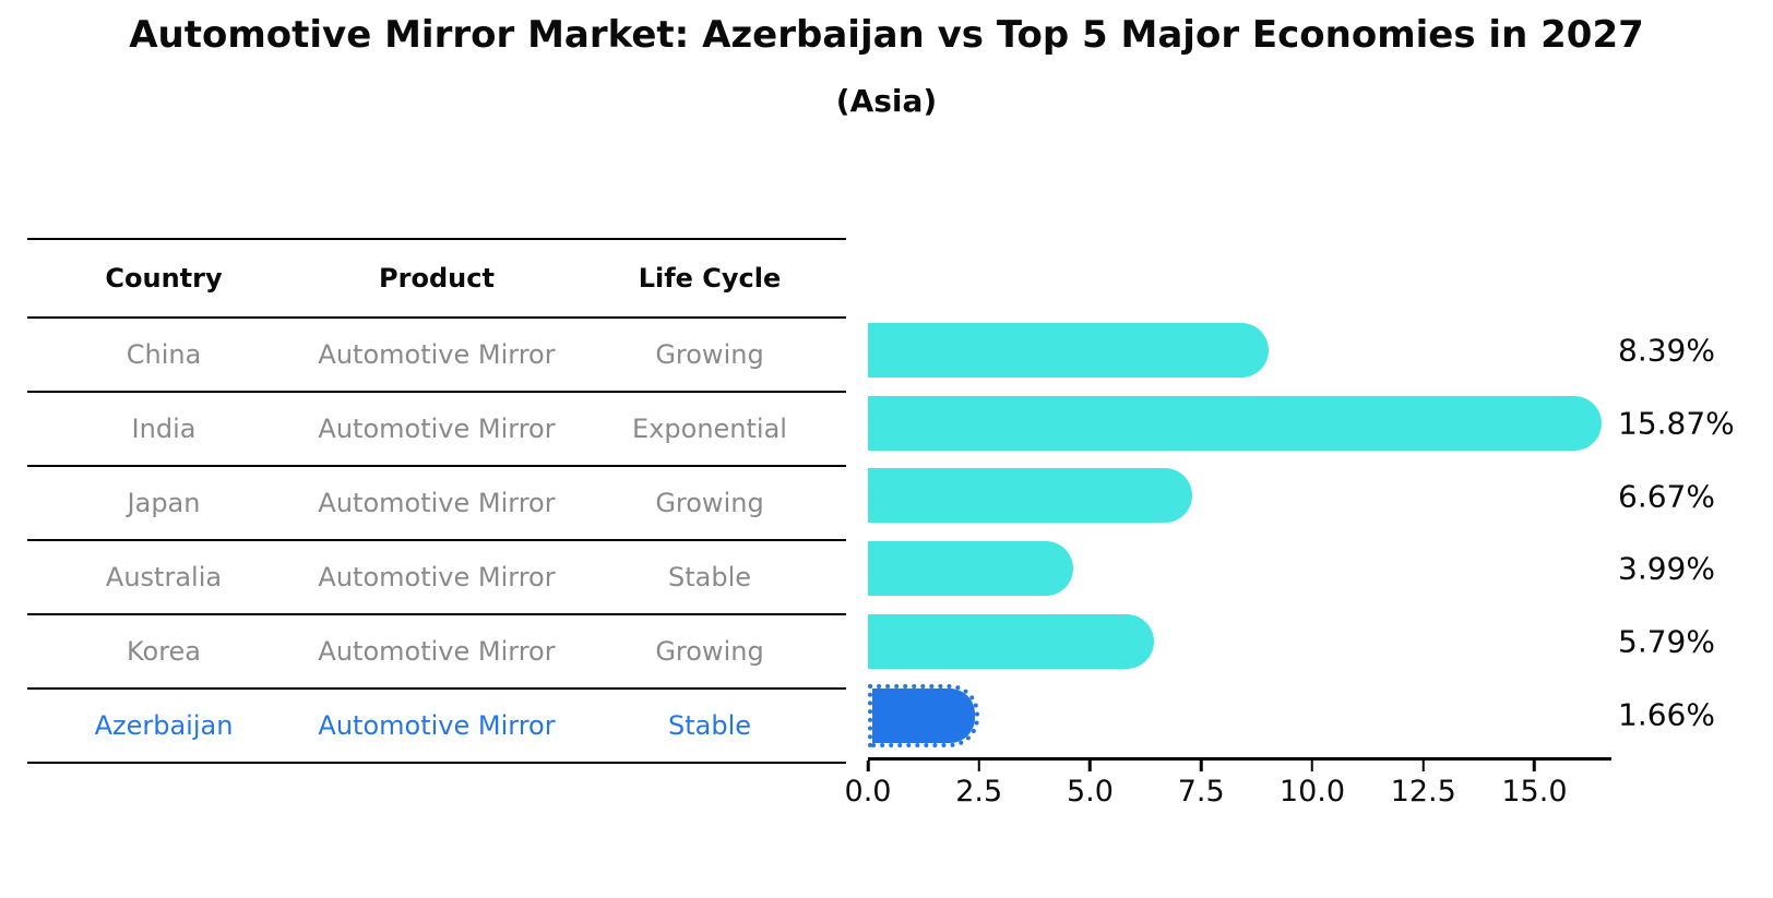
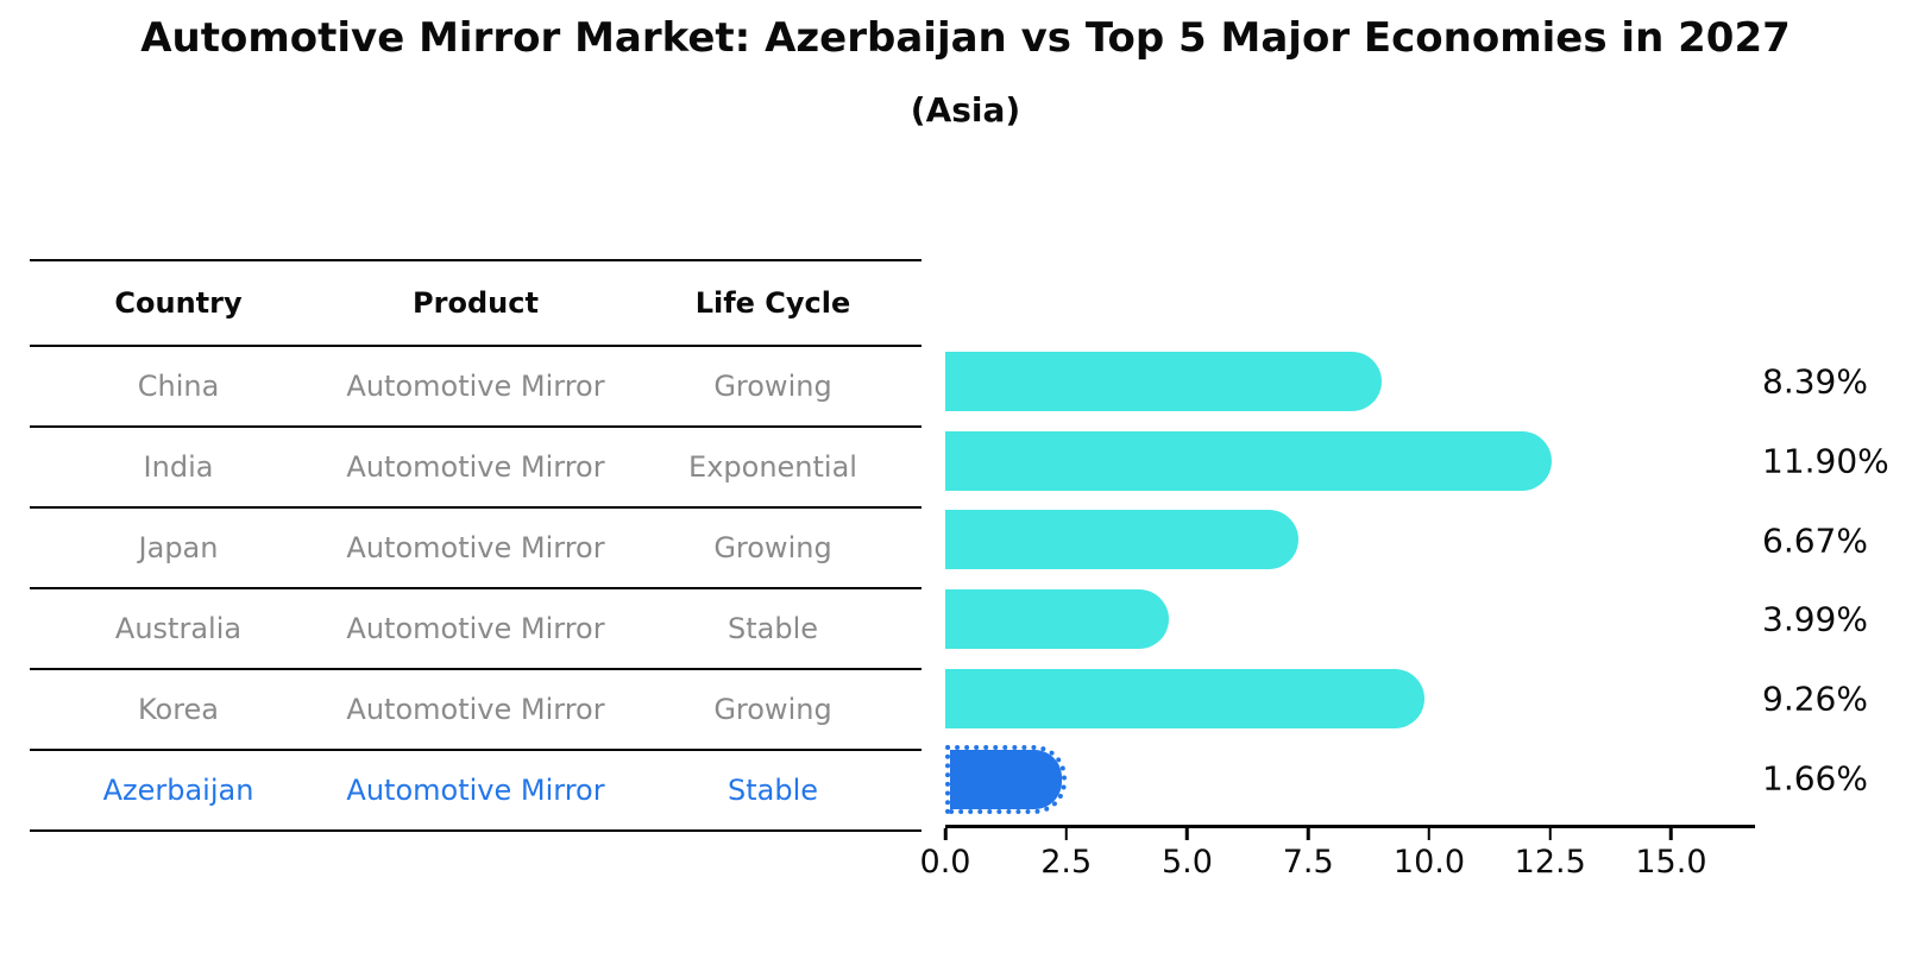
India: 15.87% -> 11.90%
Korea: 5.79% -> 9.26%
